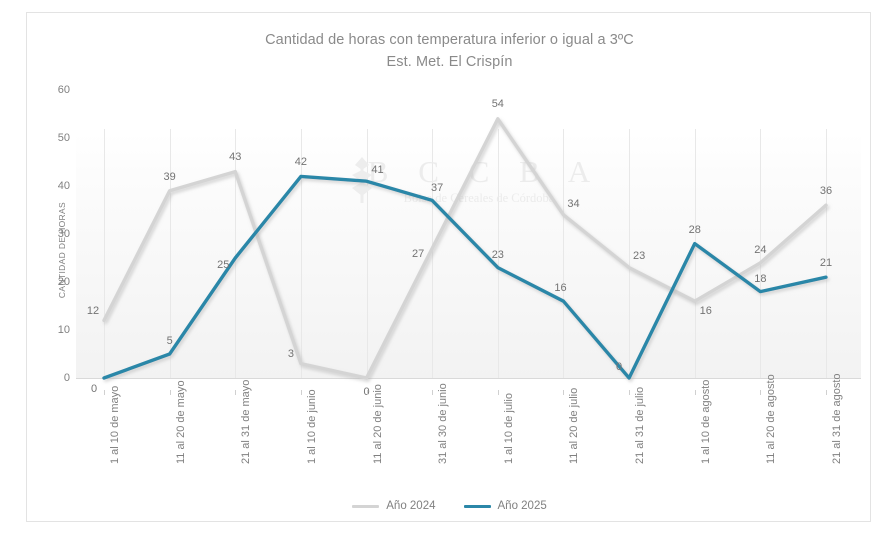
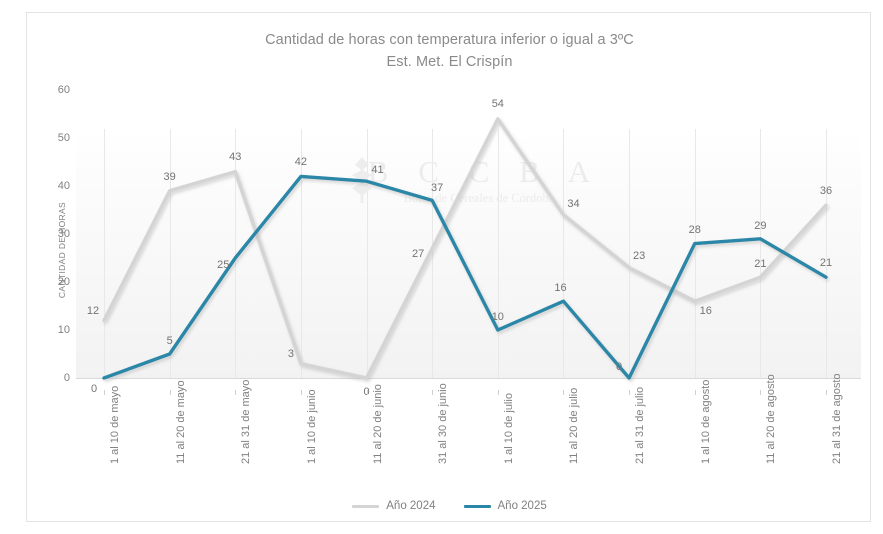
Año 2025/1 al 10 de julio: 23 -> 10
Año 2024/11 al 20 de agosto: 24 -> 21
Año 2025/11 al 20 de agosto: 18 -> 29
